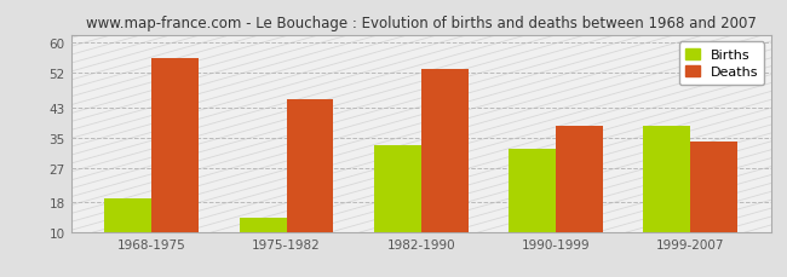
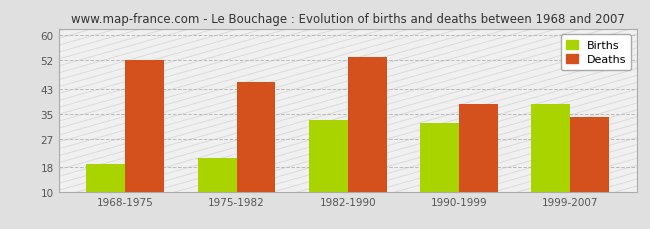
Deaths/1968-1975: 56 -> 52
Births/1975-1982: 14 -> 21
